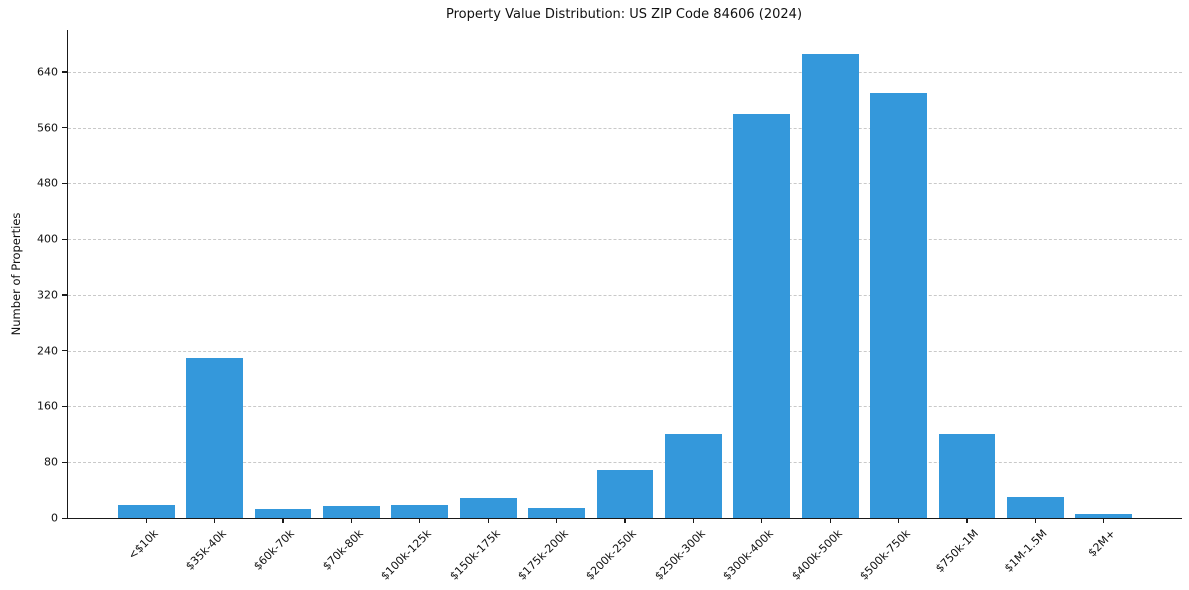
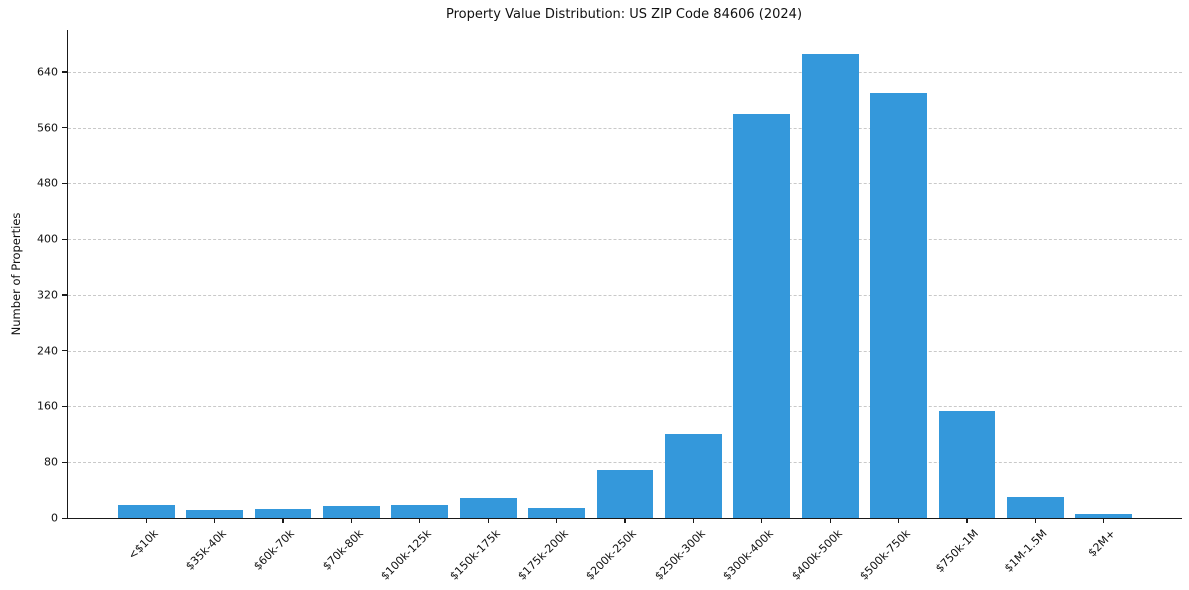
$35k-40k: 230 -> 10
$750k-1M: 120 -> 150
